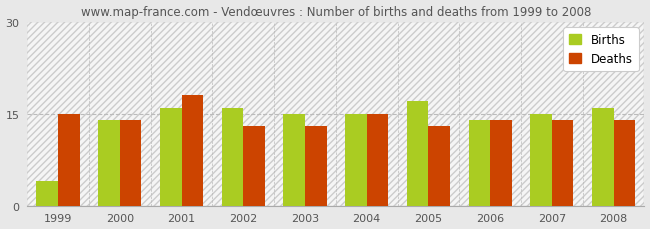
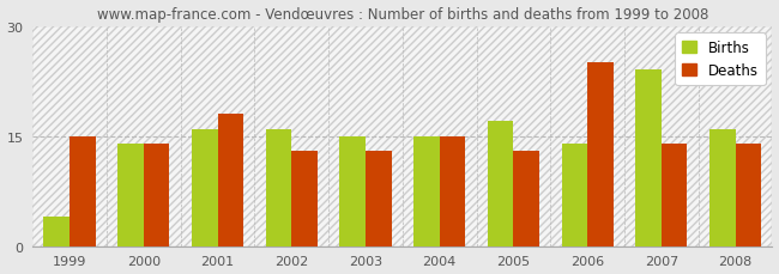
Deaths/2006: 14 -> 25
Births/2007: 15 -> 24
